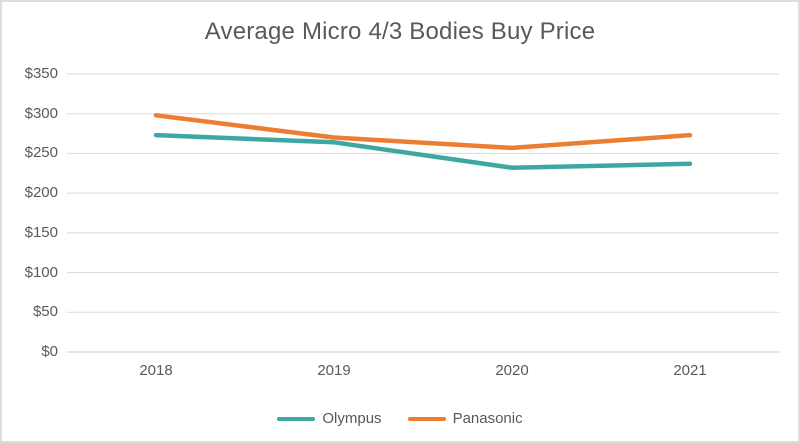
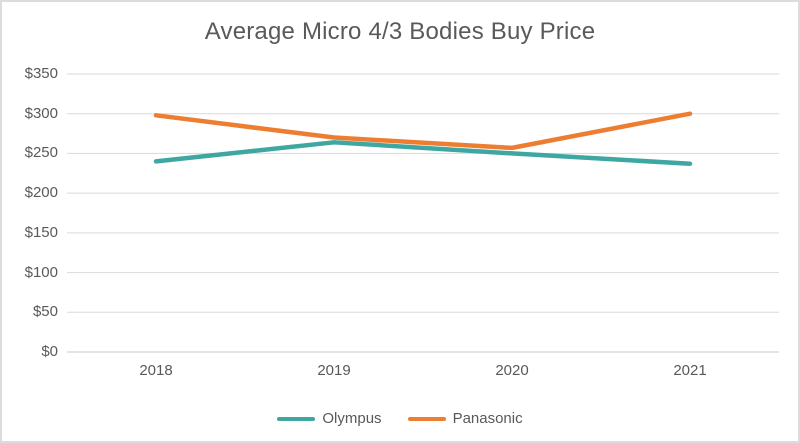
Olympus/2018: $270 -> $240
Olympus/2020: $230 -> $250
Panasonic/2021: $270 -> $300
